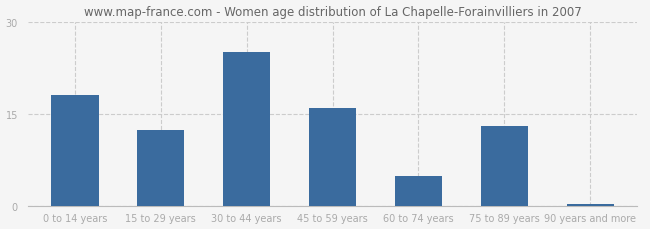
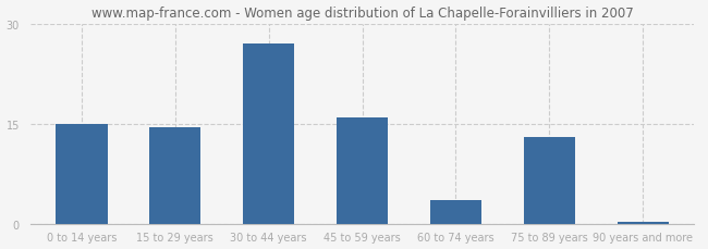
0 to 14 years: 18.0 -> 15.0
15 to 29 years: 12.4 -> 14.5
30 to 44 years: 25.0 -> 27.0
60 to 74 years: 4.8 -> 3.5
